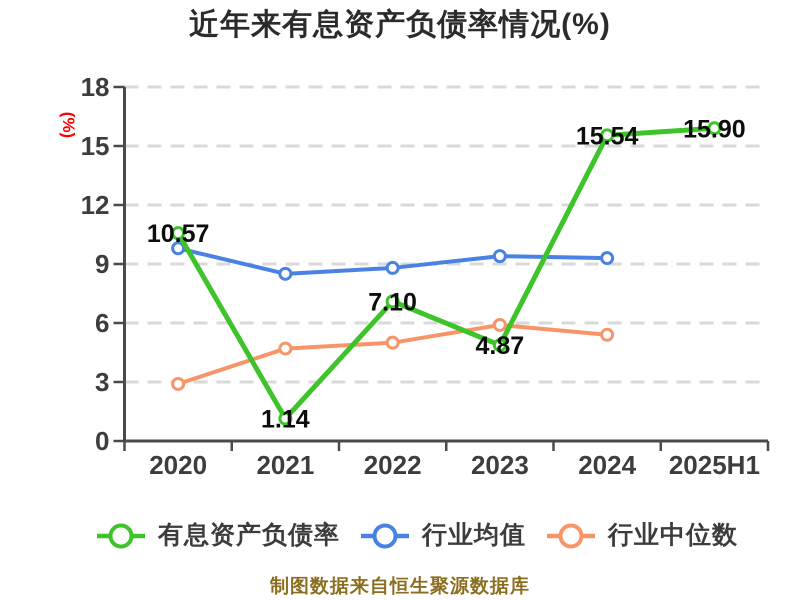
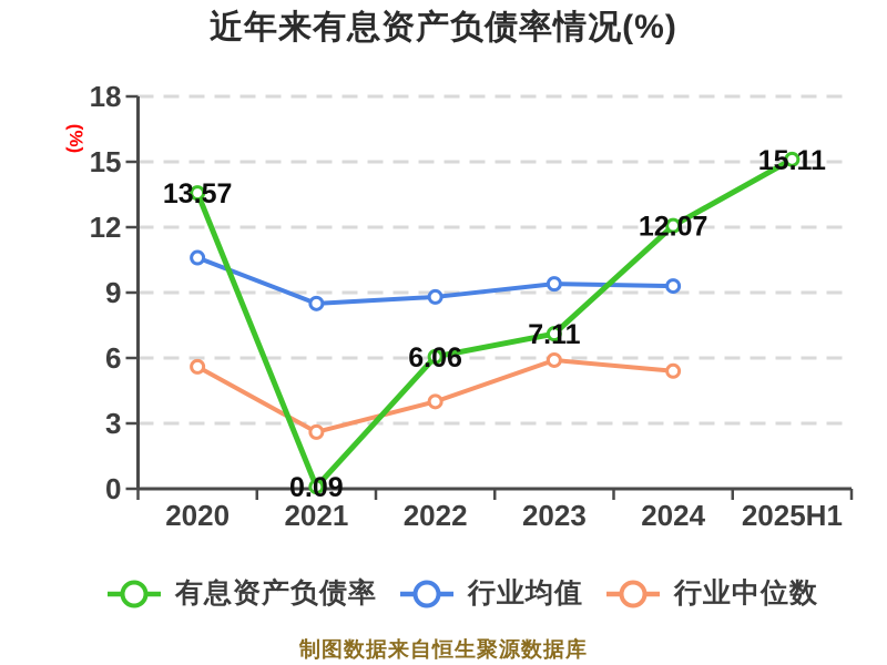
有息资产负债率/2020: 10.57 -> 13.57
行业均值/2020: 9.8 -> 10.6
行业中位数/2020: 2.9 -> 5.6
有息资产负债率/2021: 1.14 -> 0.09
行业中位数/2021: 4.7 -> 2.6
有息资产负债率/2022: 7.10 -> 6.06
行业中位数/2022: 5.0 -> 4.0
有息资产负债率/2023: 4.87 -> 7.11
有息资产负债率/2024: 15.54 -> 12.07
有息资产负债率/2025H1: 15.90 -> 15.11
